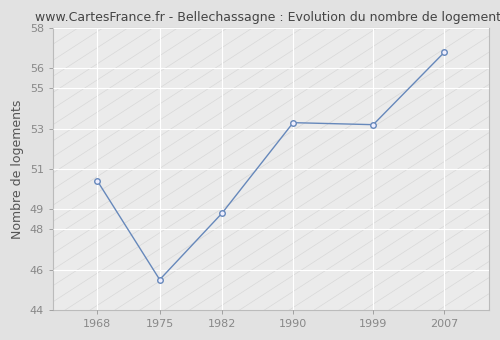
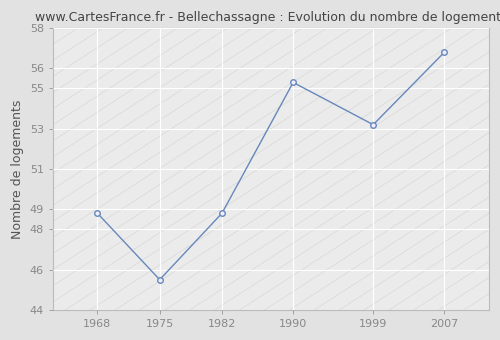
1968: 50.4 -> 48.8
1990: 53.3 -> 55.3
